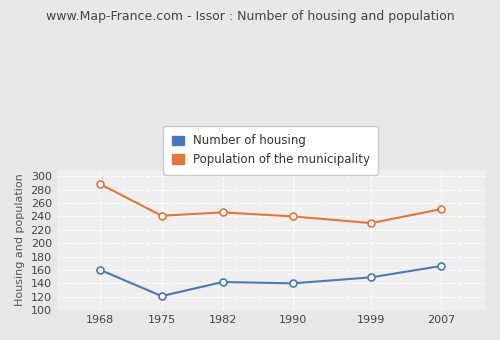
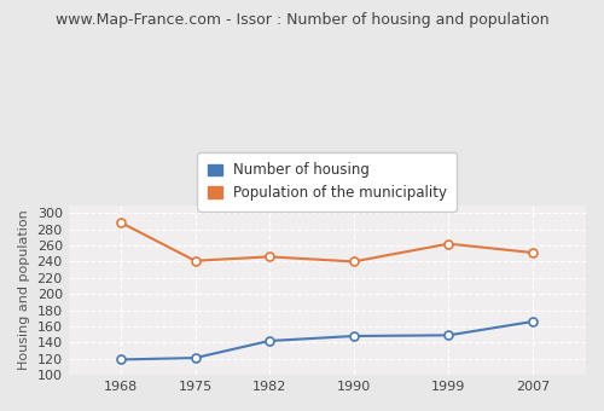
Number of housing/1968: 160 -> 119
Number of housing/1990: 140 -> 148
Population of the municipality/1999: 230 -> 262
